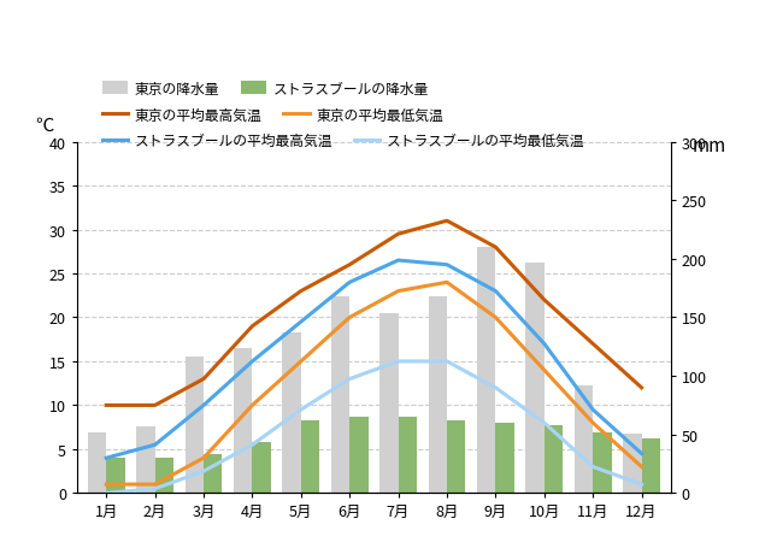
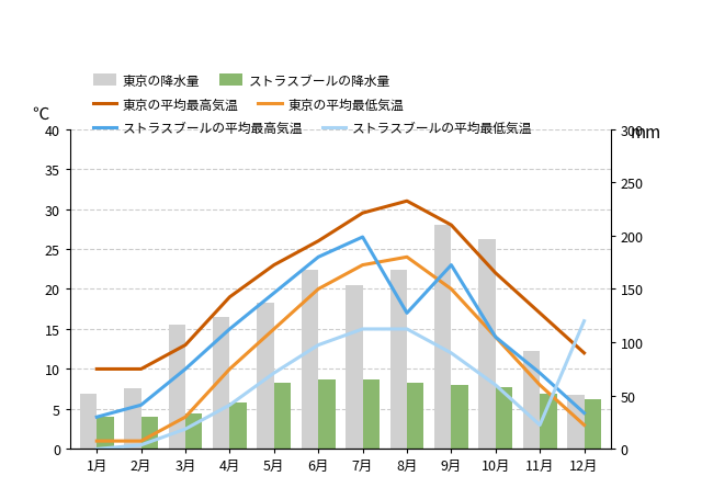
ストラスブールの平均最高気温/8月: 26.0 -> 17.0
ストラスブールの平均最高気温/10月: 17.0 -> 14.0
ストラスブールの平均最低気温/12月: 1.0 -> 16.0
